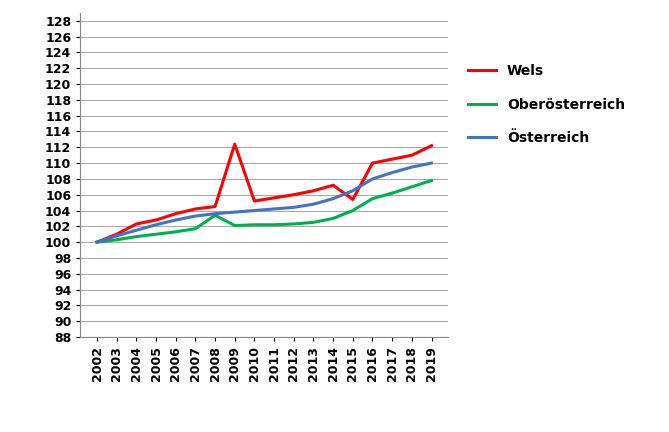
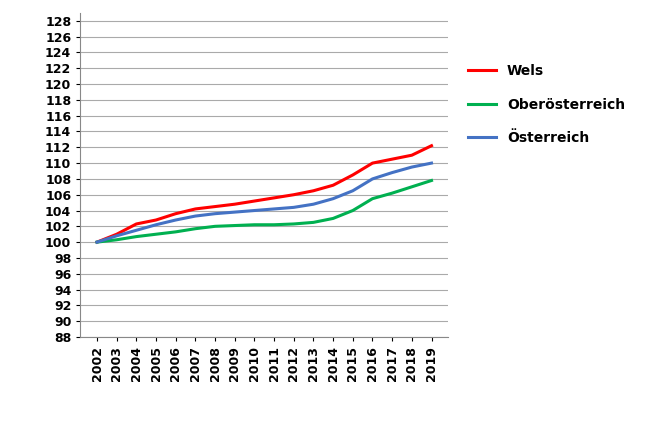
Oberösterreich/2008: 103.4 -> 102.0
Wels/2009: 112.4 -> 104.8
Wels/2015: 105.4 -> 108.5
